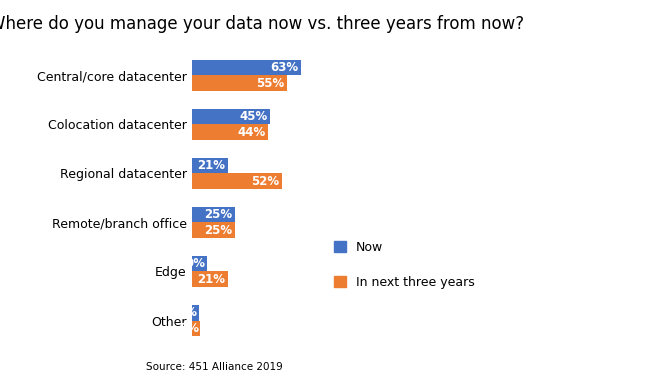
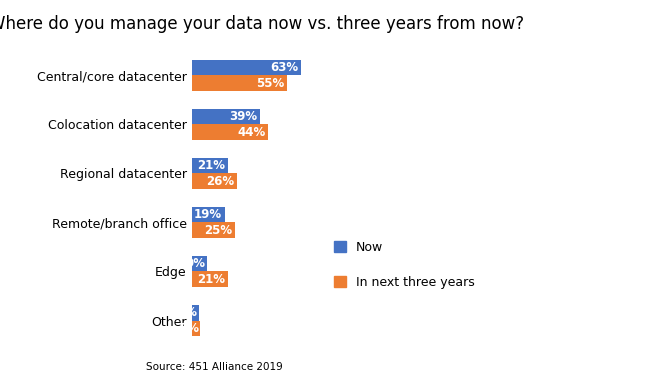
Now/Colocation datacenter: 45% -> 39%
In next three years/Regional datacenter: 52% -> 26%
Now/Remote/branch office: 25% -> 19%
